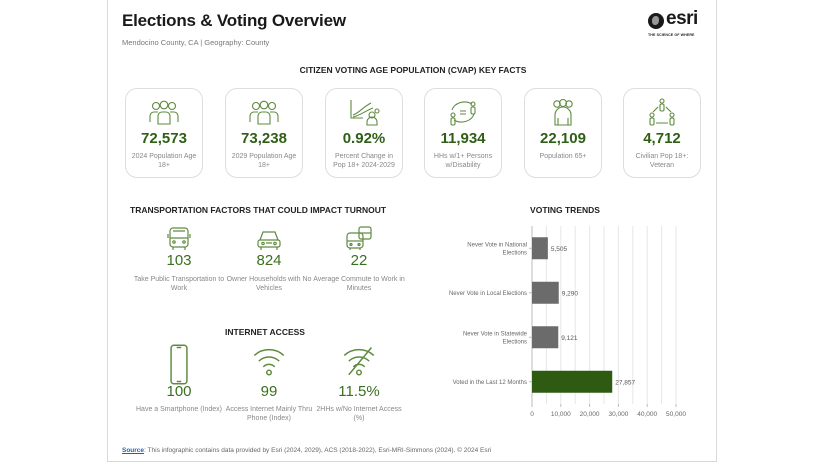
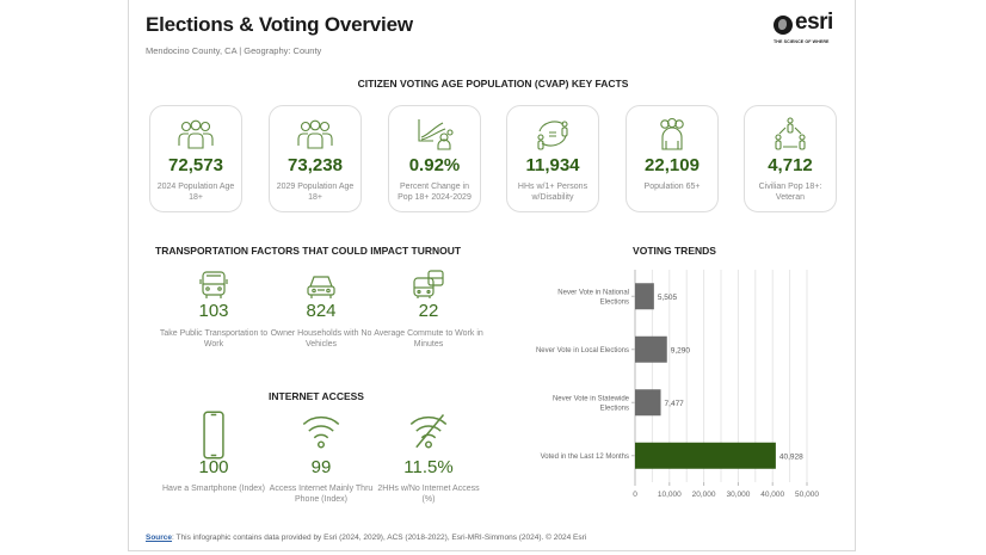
Never Vote in Statewide Elections: 9,121 -> 7,477
Voted in the Last 12 Months: 27,857 -> 40,928
